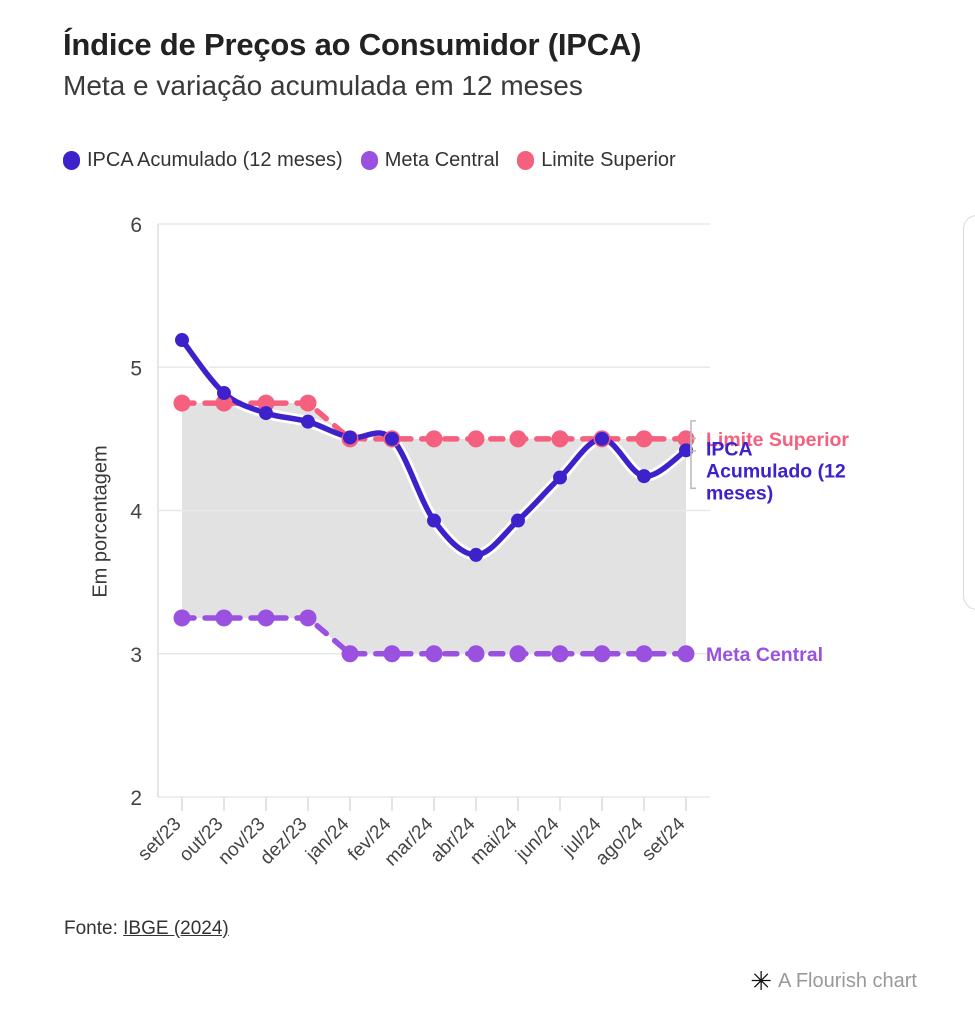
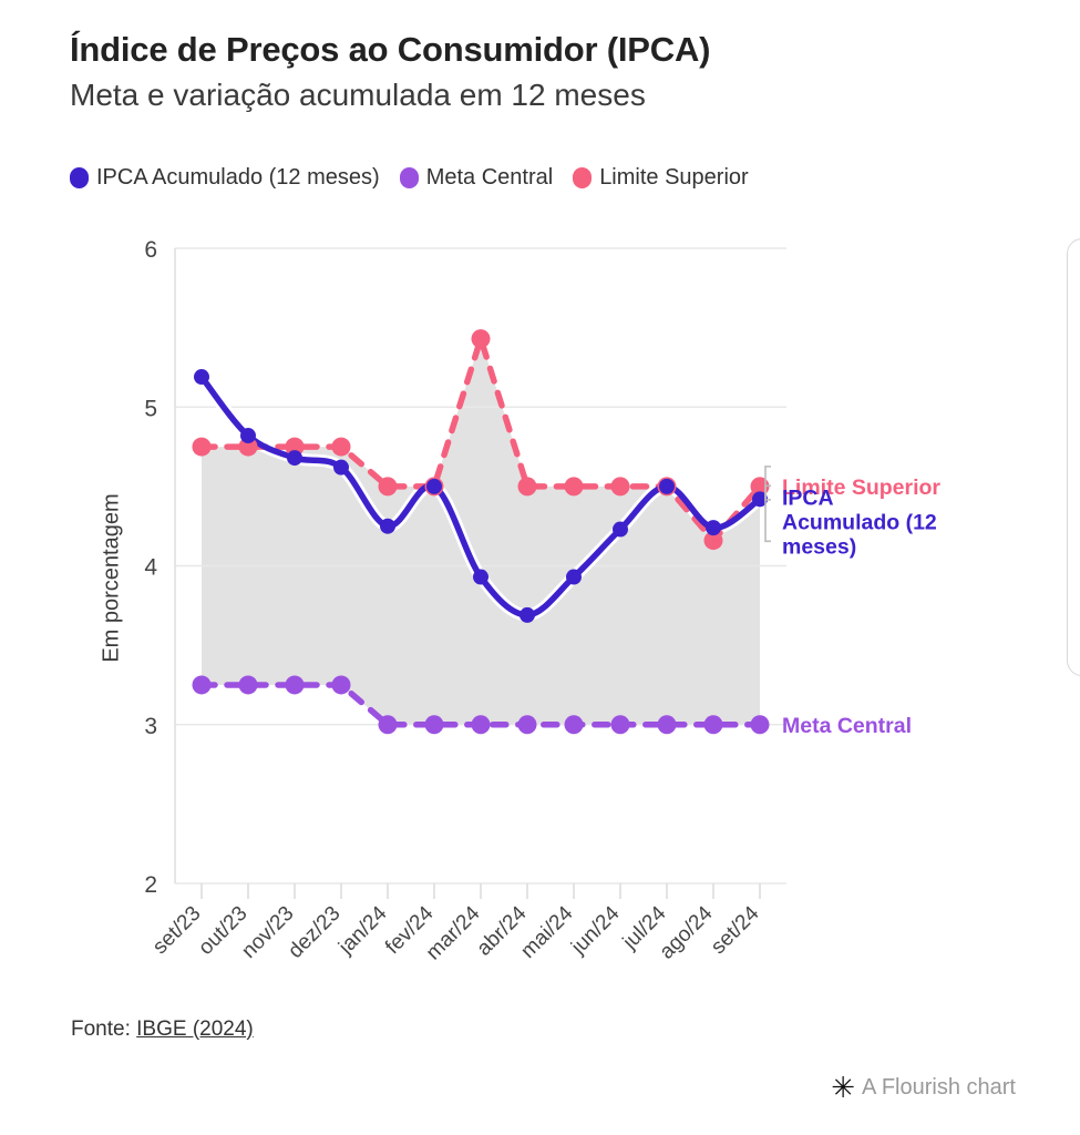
IPCA Acumulado (12 meses)/jan/24: 4.51 -> 4.25
Limite Superior/mar/24: 4.50 -> 5.43
Limite Superior/ago/24: 4.50 -> 4.16
